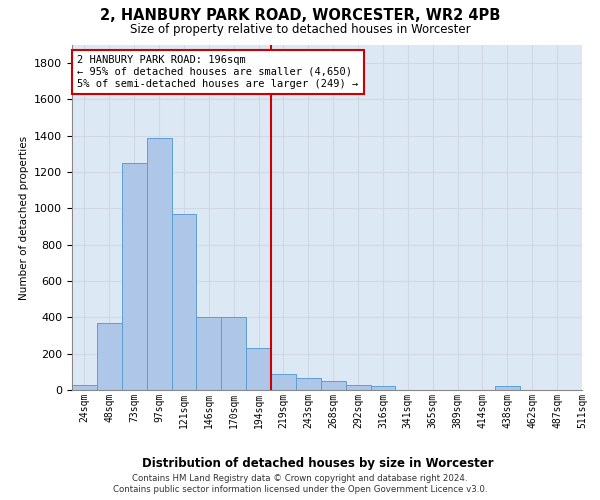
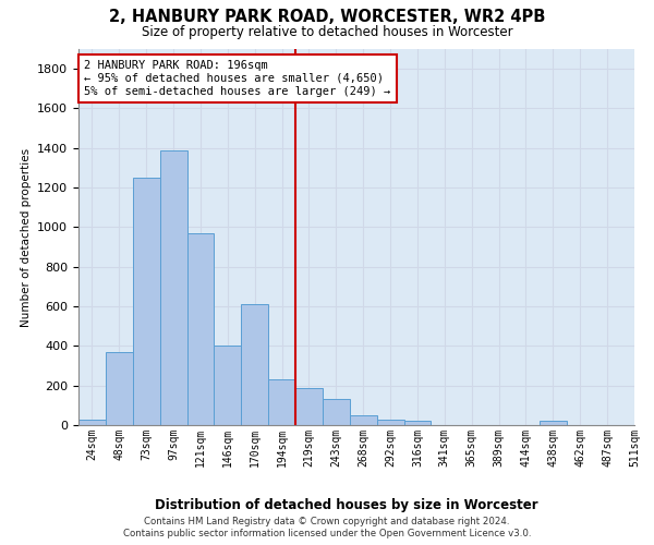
170sqm: 400 -> 610
219sqm: 90 -> 190
243sqm: 60 -> 130
